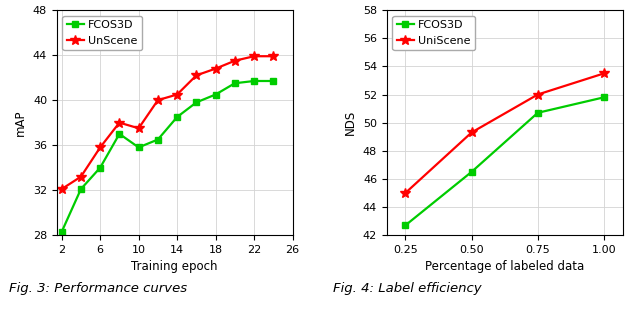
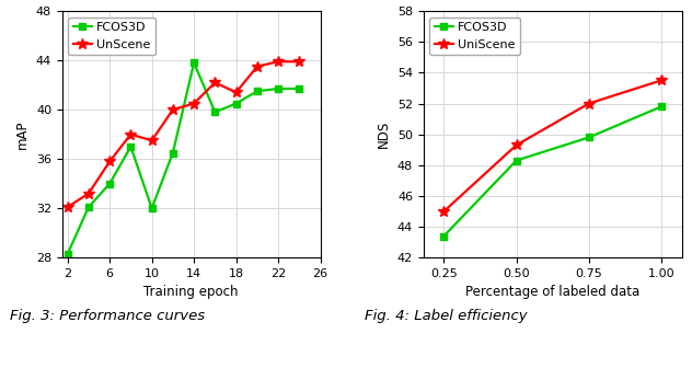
FCOS3D/10: 35.8 -> 32.0
FCOS3D/14: 38.5 -> 43.8
UnScene/18: 42.8 -> 41.4
FCOS3D/0.25: 42.7 -> 43.4
FCOS3D/0.50: 46.5 -> 48.3
FCOS3D/0.75: 50.7 -> 49.8
